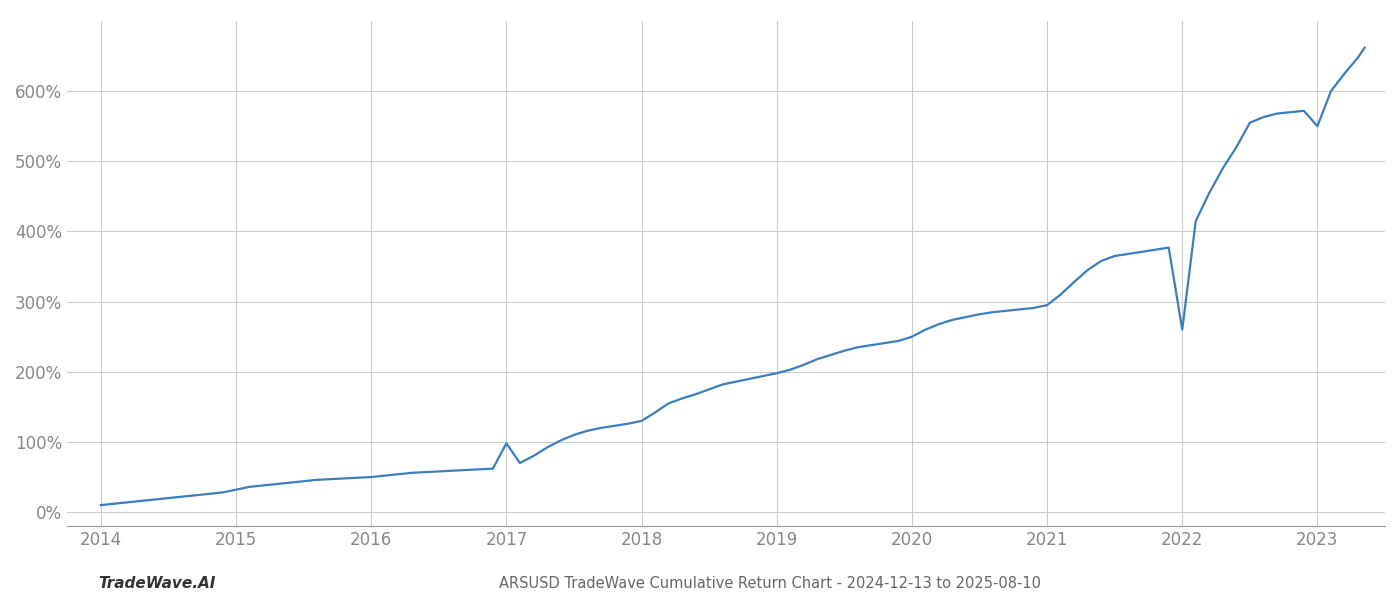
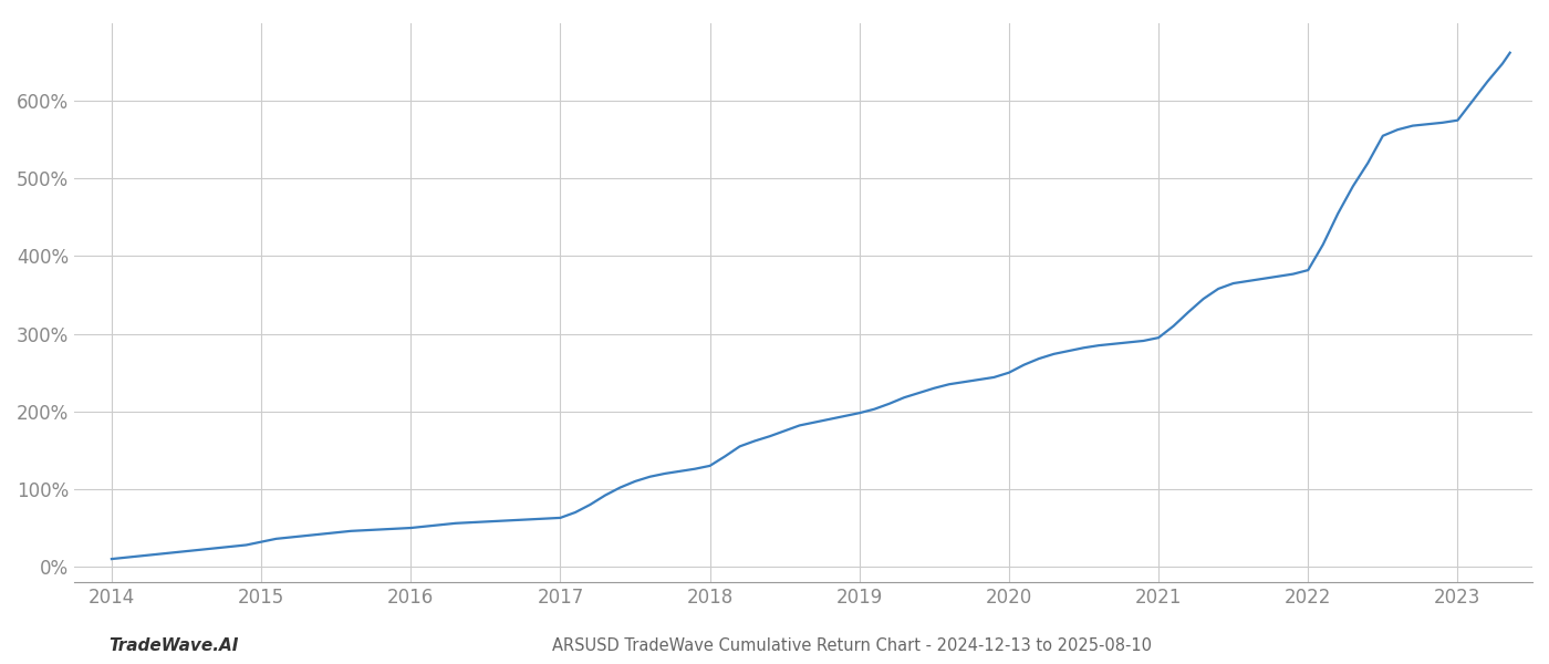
2017: 98% -> 63%
2022: 260% -> 382%
2023: 550% -> 575%
